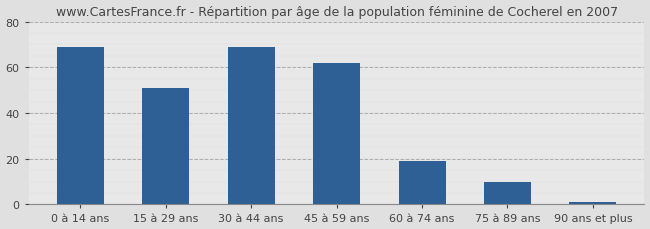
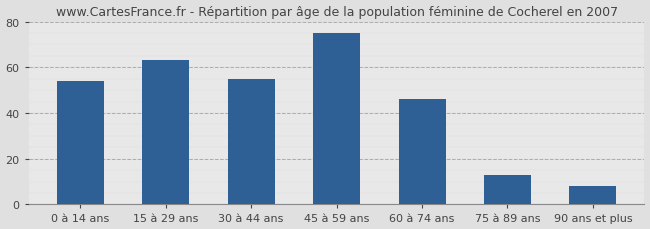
0 à 14 ans: 69 -> 54
15 à 29 ans: 51 -> 63
30 à 44 ans: 69 -> 55
45 à 59 ans: 62 -> 75
60 à 74 ans: 19 -> 46
75 à 89 ans: 10 -> 13
90 ans et plus: 1 -> 8
